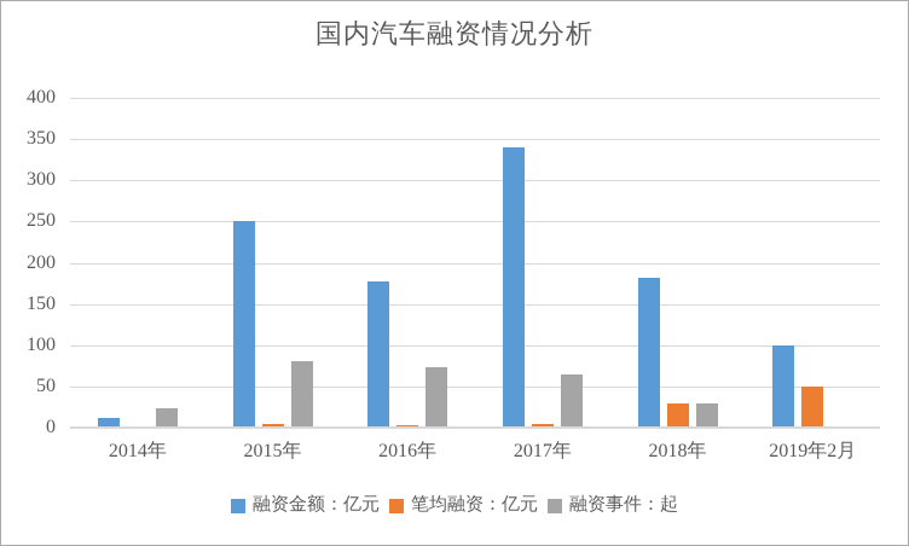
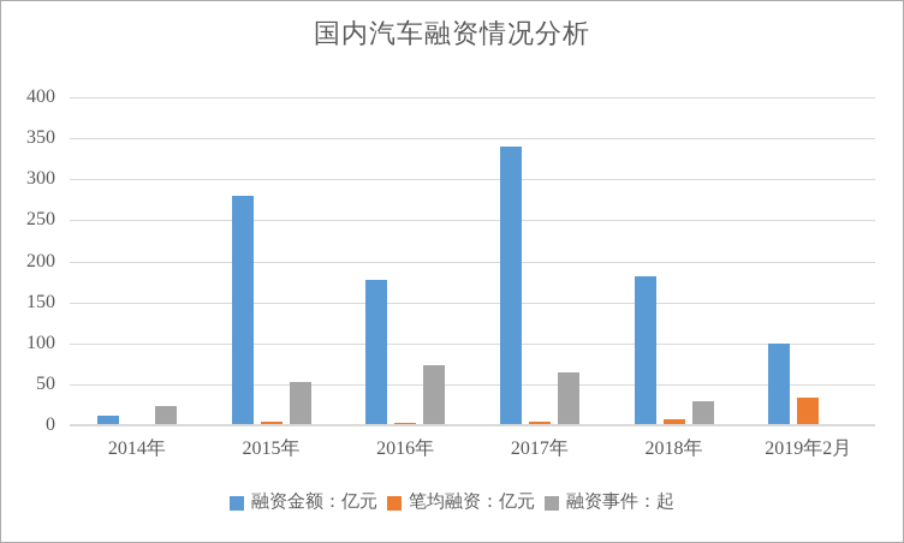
融资金额：亿元/2015年: 250 -> 280
融资事件：起/2015年: 80 -> 50
笔均融资：亿元/2018年: 30 -> 10
笔均融资：亿元/2019年2月: 50 -> 30
